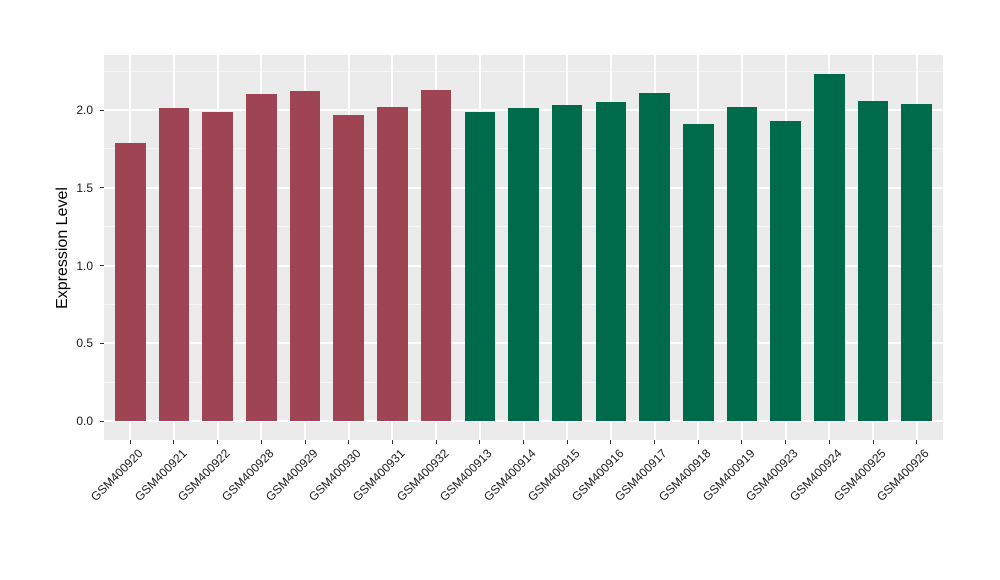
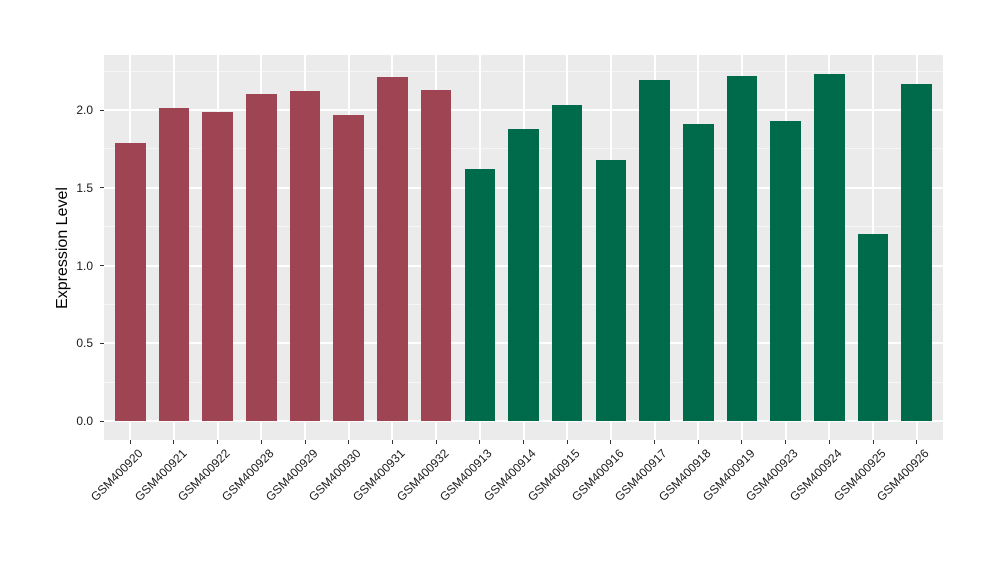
GSM400931: 2.02 -> 2.21
GSM400913: 1.99 -> 1.62
GSM400914: 2.01 -> 1.88
GSM400916: 2.05 -> 1.68
GSM400917: 2.11 -> 2.19
GSM400919: 2.02 -> 2.22
GSM400925: 2.06 -> 1.20
GSM400926: 2.04 -> 2.17
